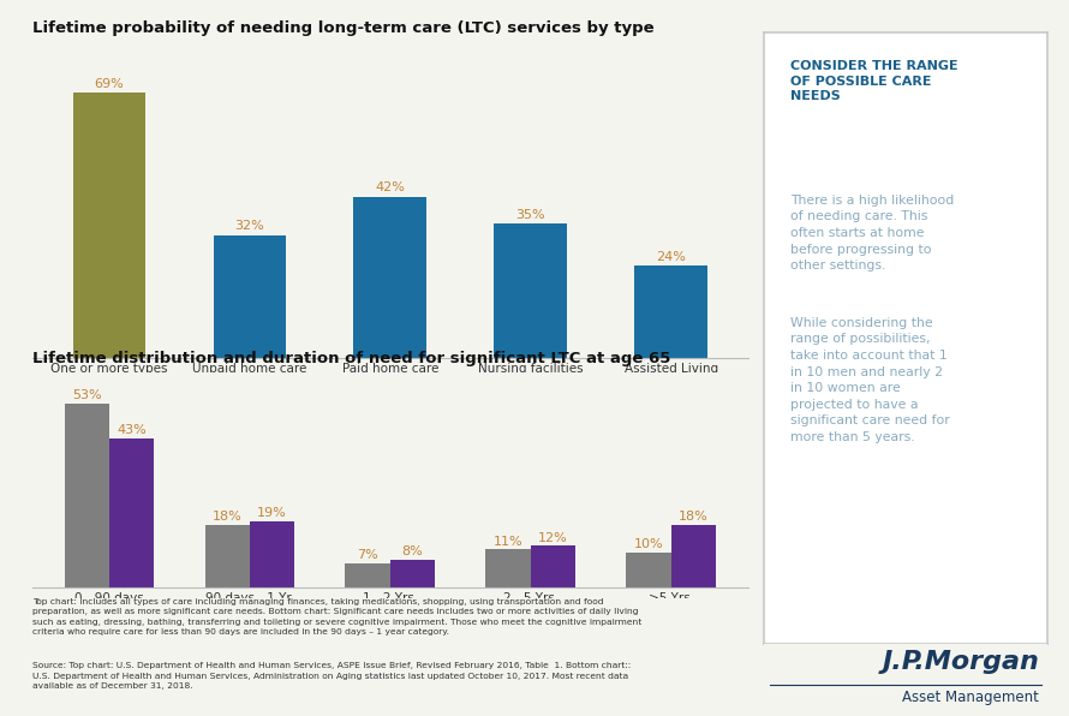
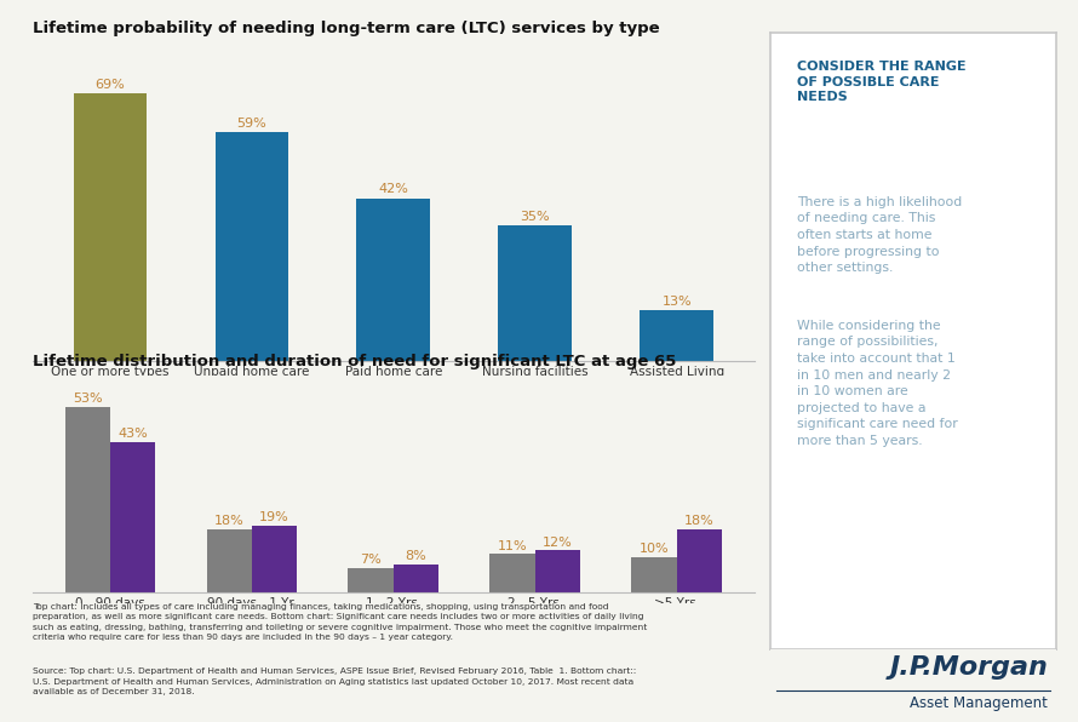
Unpaid home care (family / friends): 32% -> 59%
Assisted Living: 24% -> 13%
